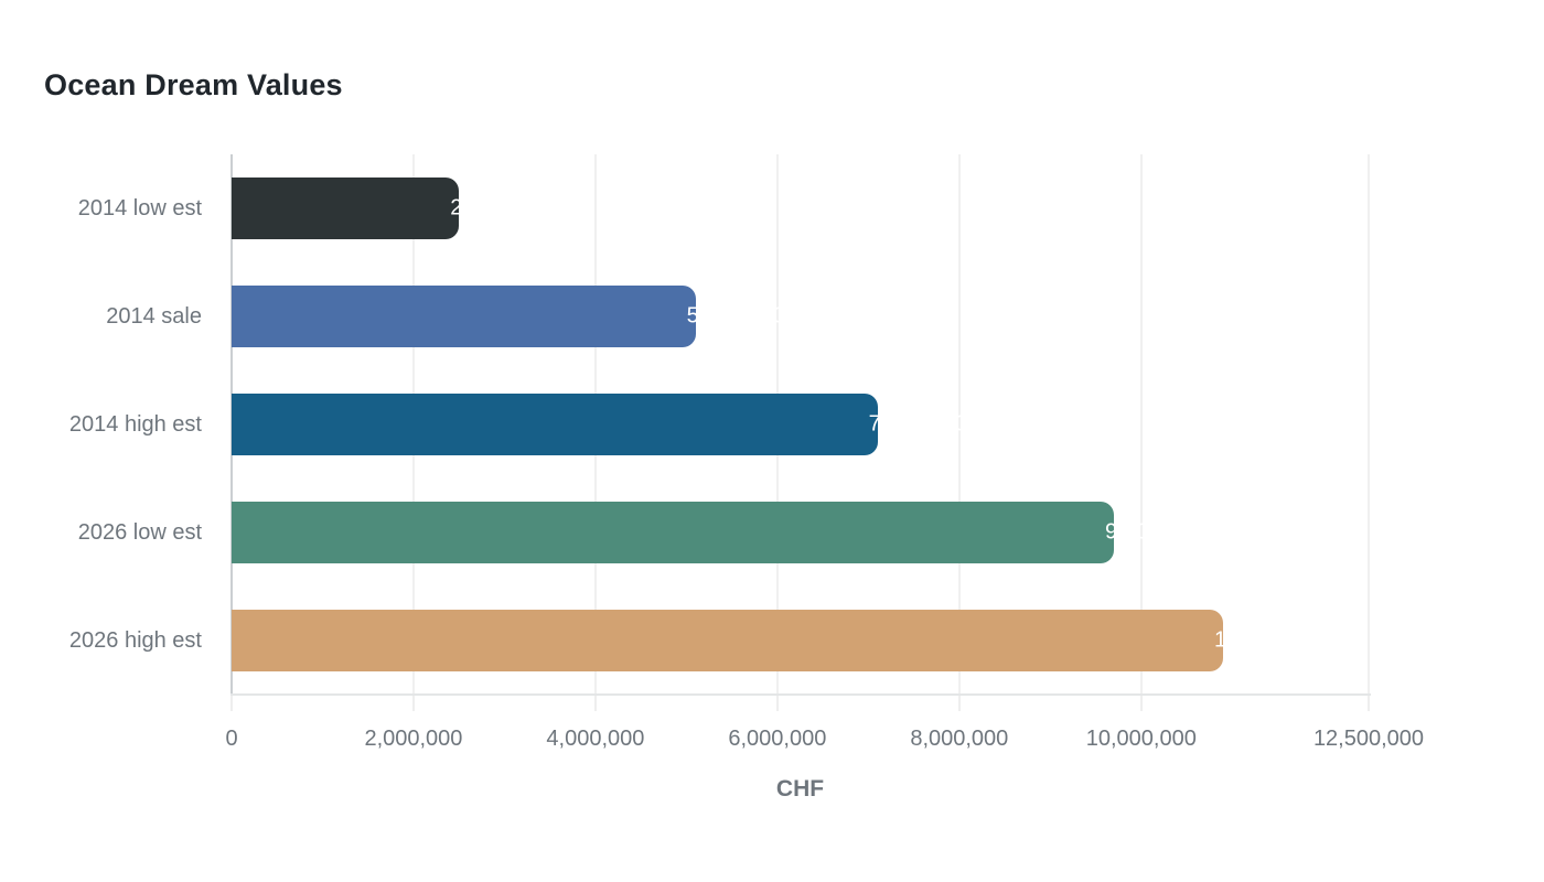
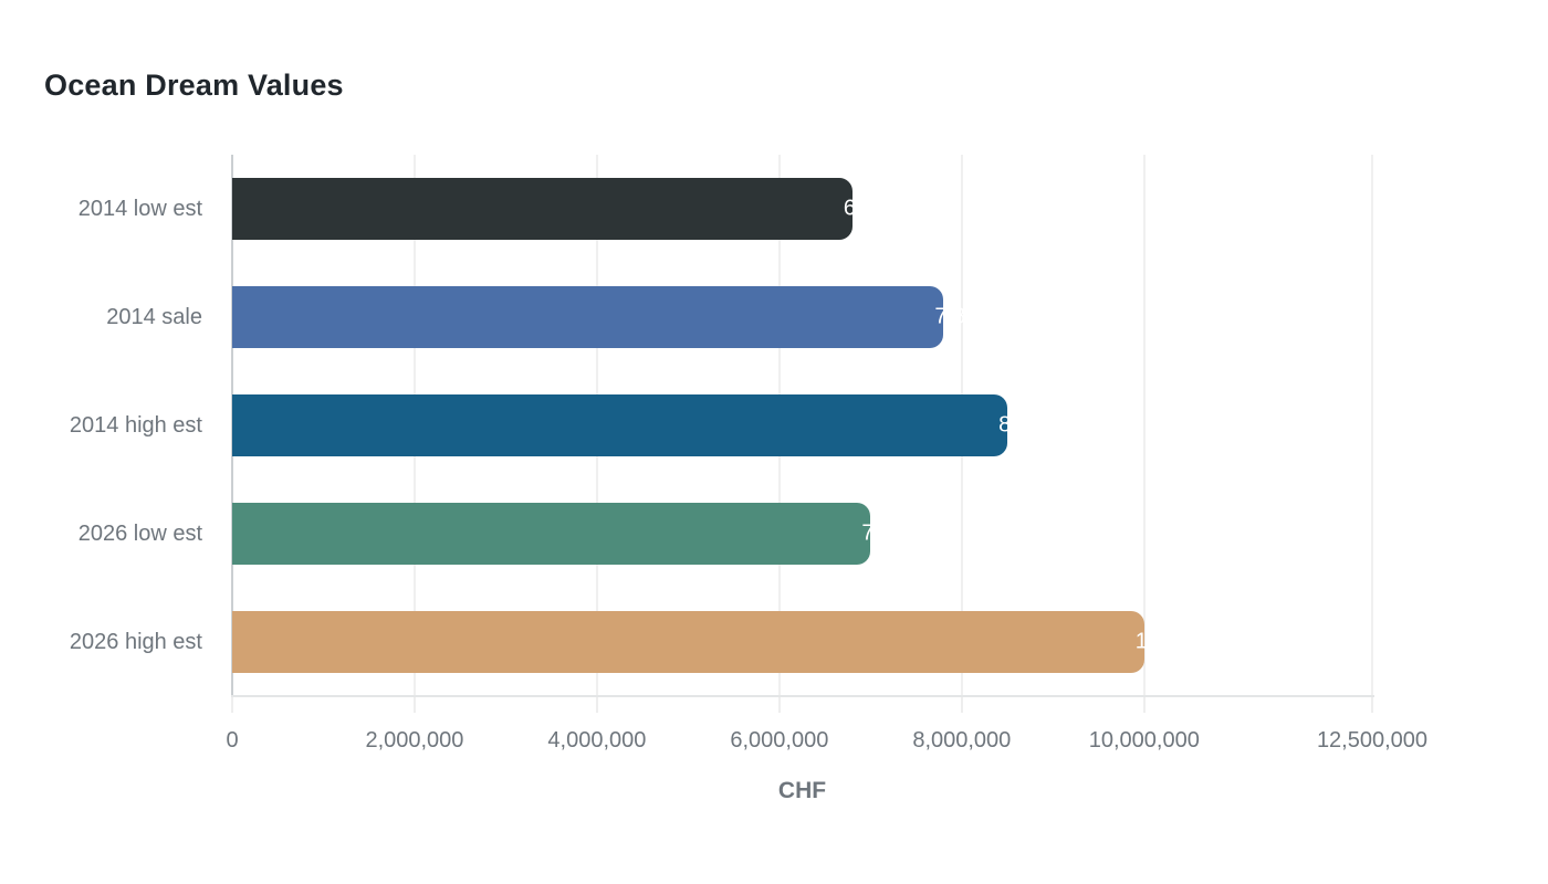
2014 low est: 2,500,000 -> 6,800,000
2014 sale: 5,100,000 -> 7,800,000
2014 high est: 7,100,000 -> 8,500,000
2026 low est: 9,700,000 -> 7,000,000
2026 high est: 10,900,000 -> 10,000,000
